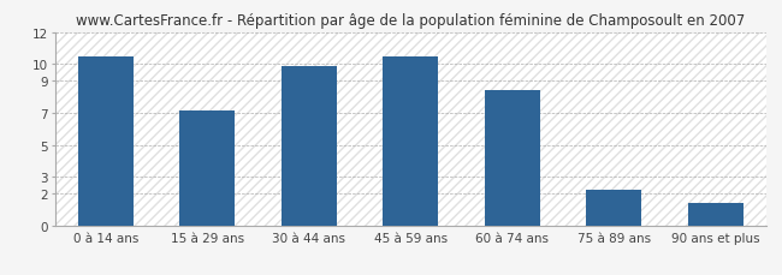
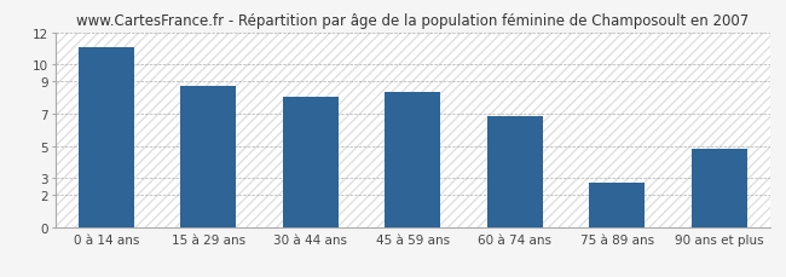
0 à 14 ans: 10.5 -> 11.1
15 à 29 ans: 7.1 -> 8.7
30 à 44 ans: 9.9 -> 8.0
45 à 59 ans: 10.5 -> 8.3
60 à 74 ans: 8.4 -> 6.8
75 à 89 ans: 2.2 -> 2.7
90 ans et plus: 1.4 -> 4.8
